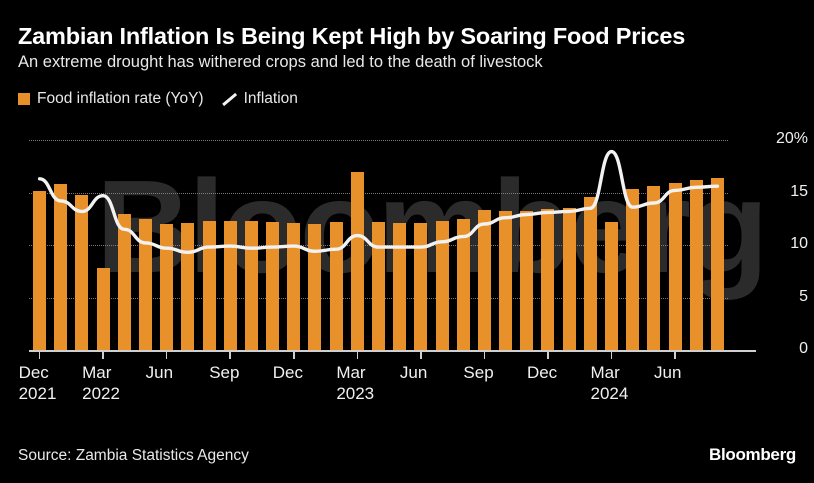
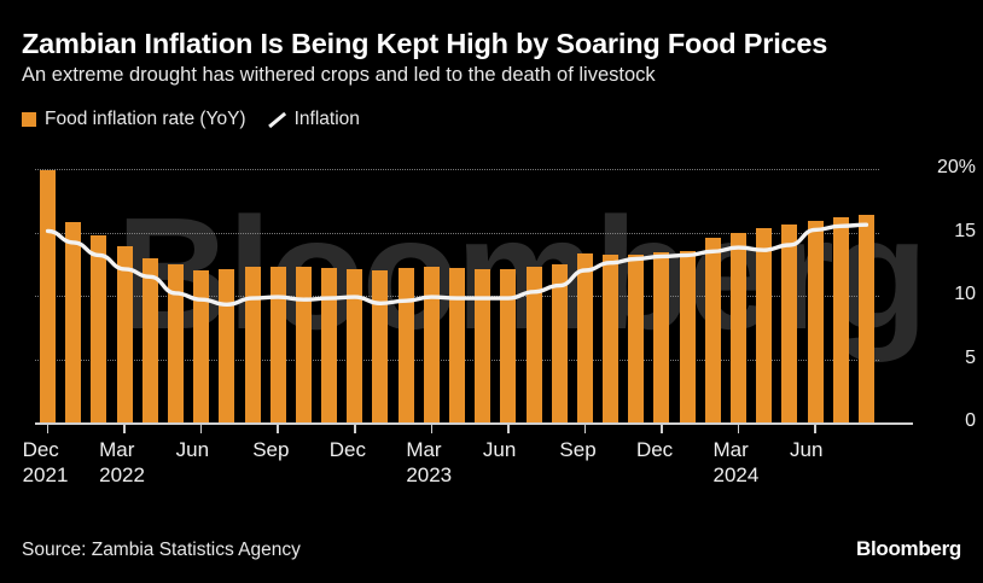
Food inflation rate (YoY)/Dec 2021: 15.1% -> 19.9%
Inflation/Dec 2021: 16.3% -> 15.1%
Food inflation rate (YoY)/Mar 2022: 7.8% -> 13.9%
Inflation/Mar 2022: 14.7% -> 12.1%
Food inflation rate (YoY)/Mar 2023: 17.0% -> 12.3%
Inflation/Mar 2023: 10.9% -> 9.9%
Food inflation rate (YoY)/Mar 2024: 12.2% -> 15.0%
Inflation/Mar 2024: 18.9% -> 13.8%
